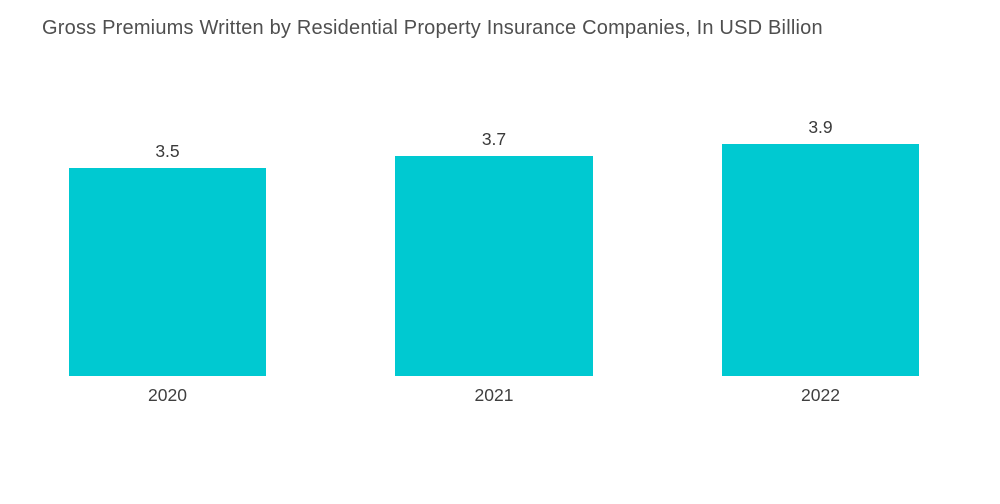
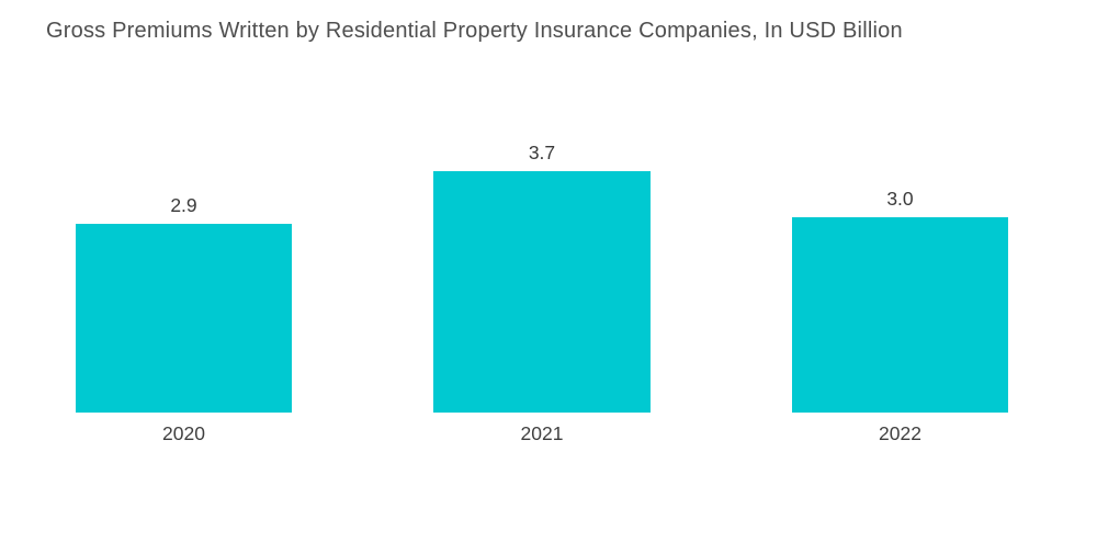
2020: 3.5 -> 2.9
2022: 3.9 -> 3.0
